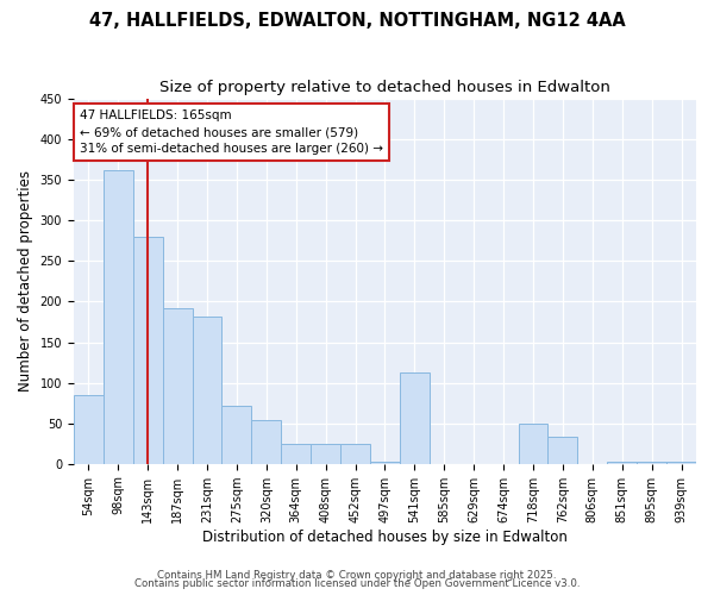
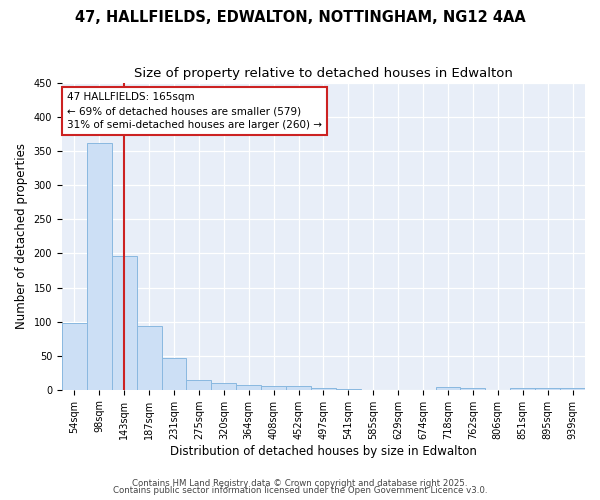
54sqm: 84 -> 98
143sqm: 280 -> 196
187sqm: 192 -> 93
231sqm: 182 -> 46
275sqm: 72 -> 14
320sqm: 54 -> 10
364sqm: 24 -> 7
408sqm: 24 -> 6
452sqm: 24 -> 5
541sqm: 112 -> 1
718sqm: 50 -> 4
762sqm: 34 -> 3
